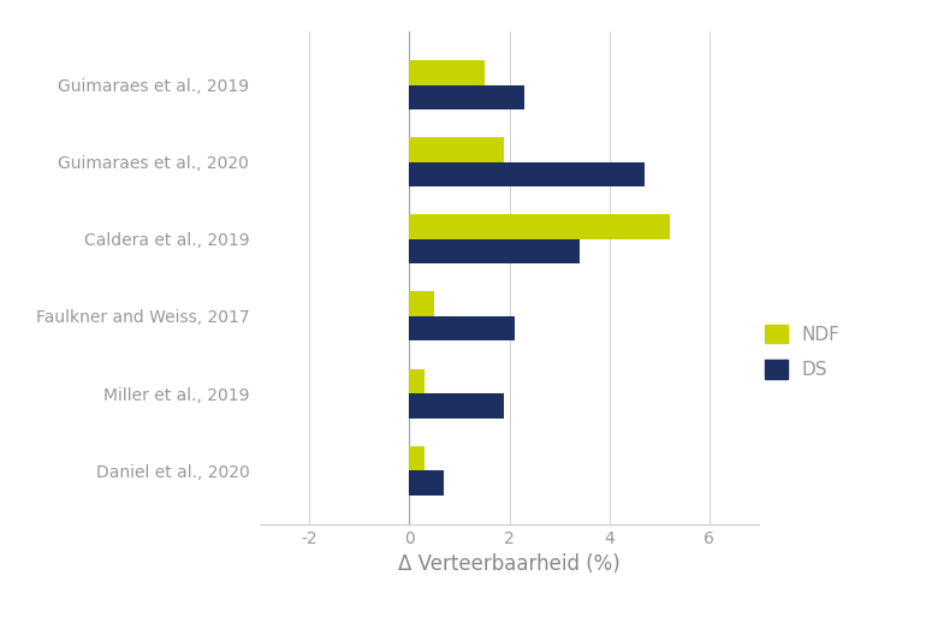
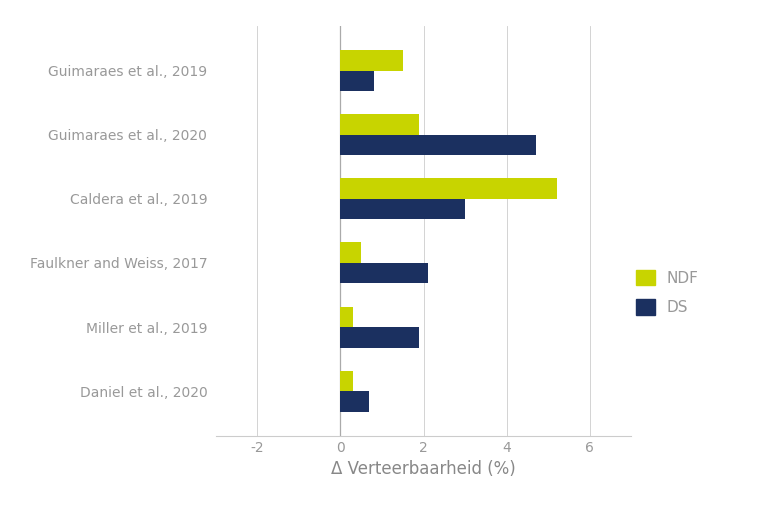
DS/Guimaraes et al., 2019: 2.3 -> 0.8
DS/Caldera et al., 2019: 3.4 -> 3.0
